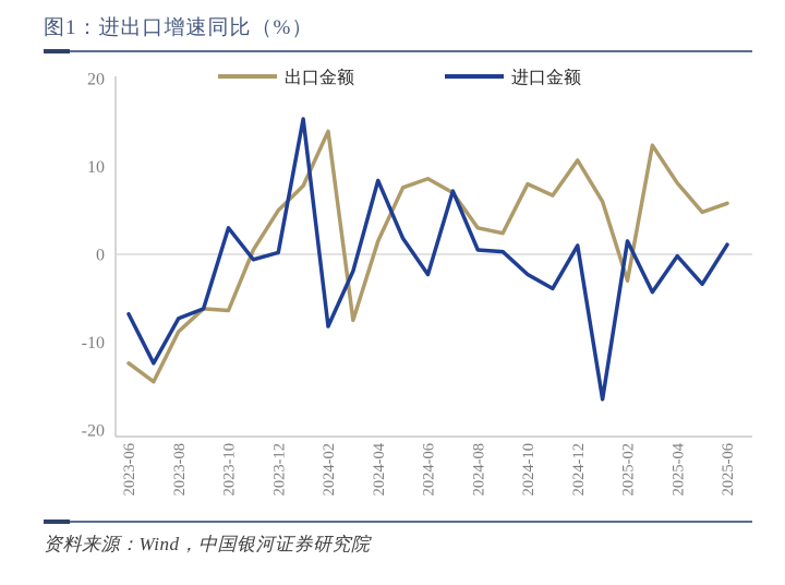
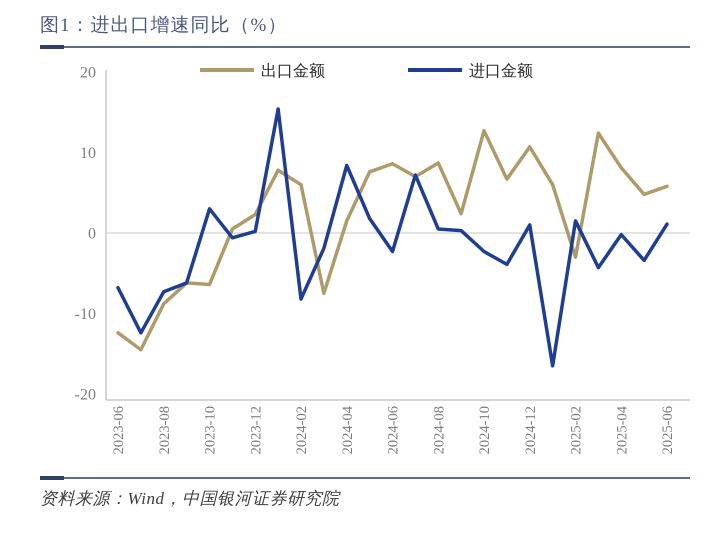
出口金额/2023-12: 5 -> 2
出口金额/2024-02: 14 -> 6
出口金额/2024-08: 3 -> 9
出口金额/2024-10: 8 -> 13
